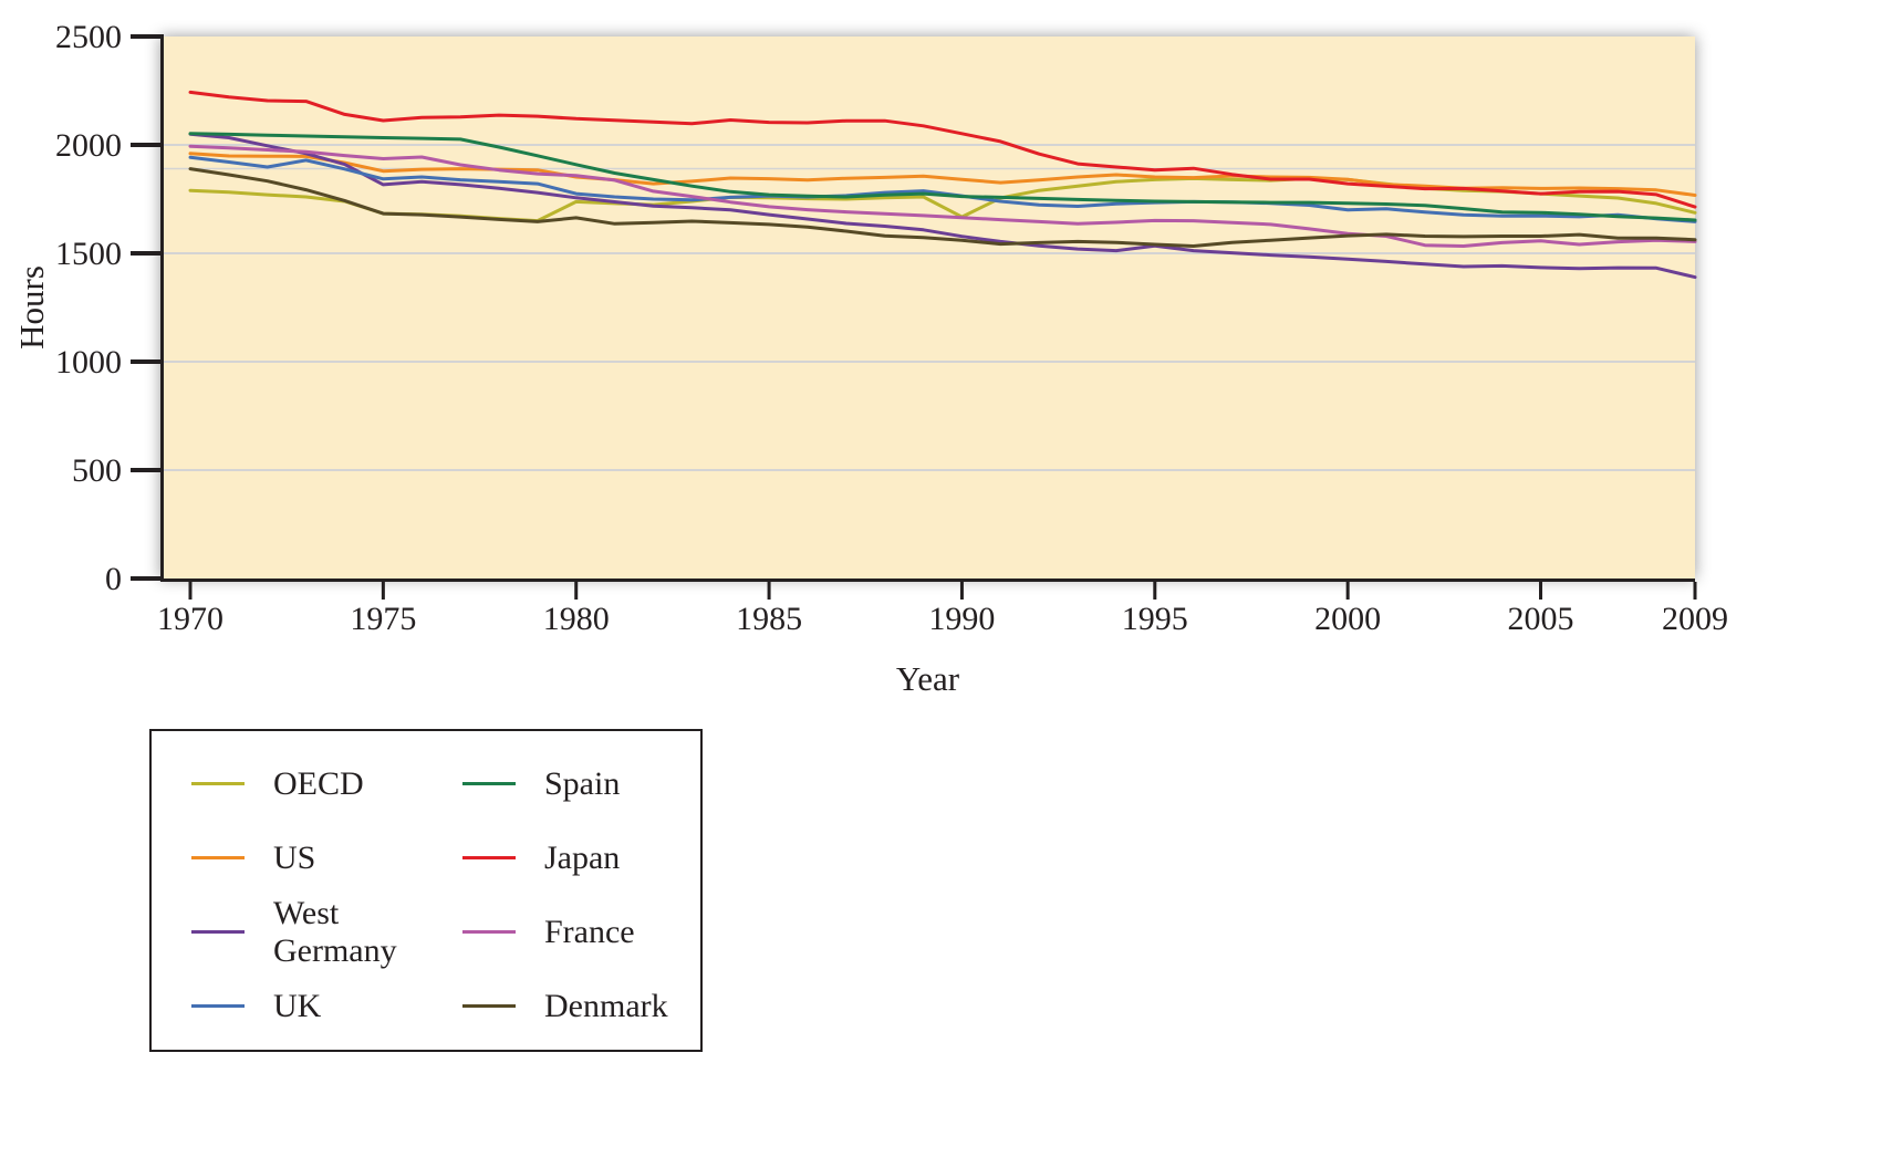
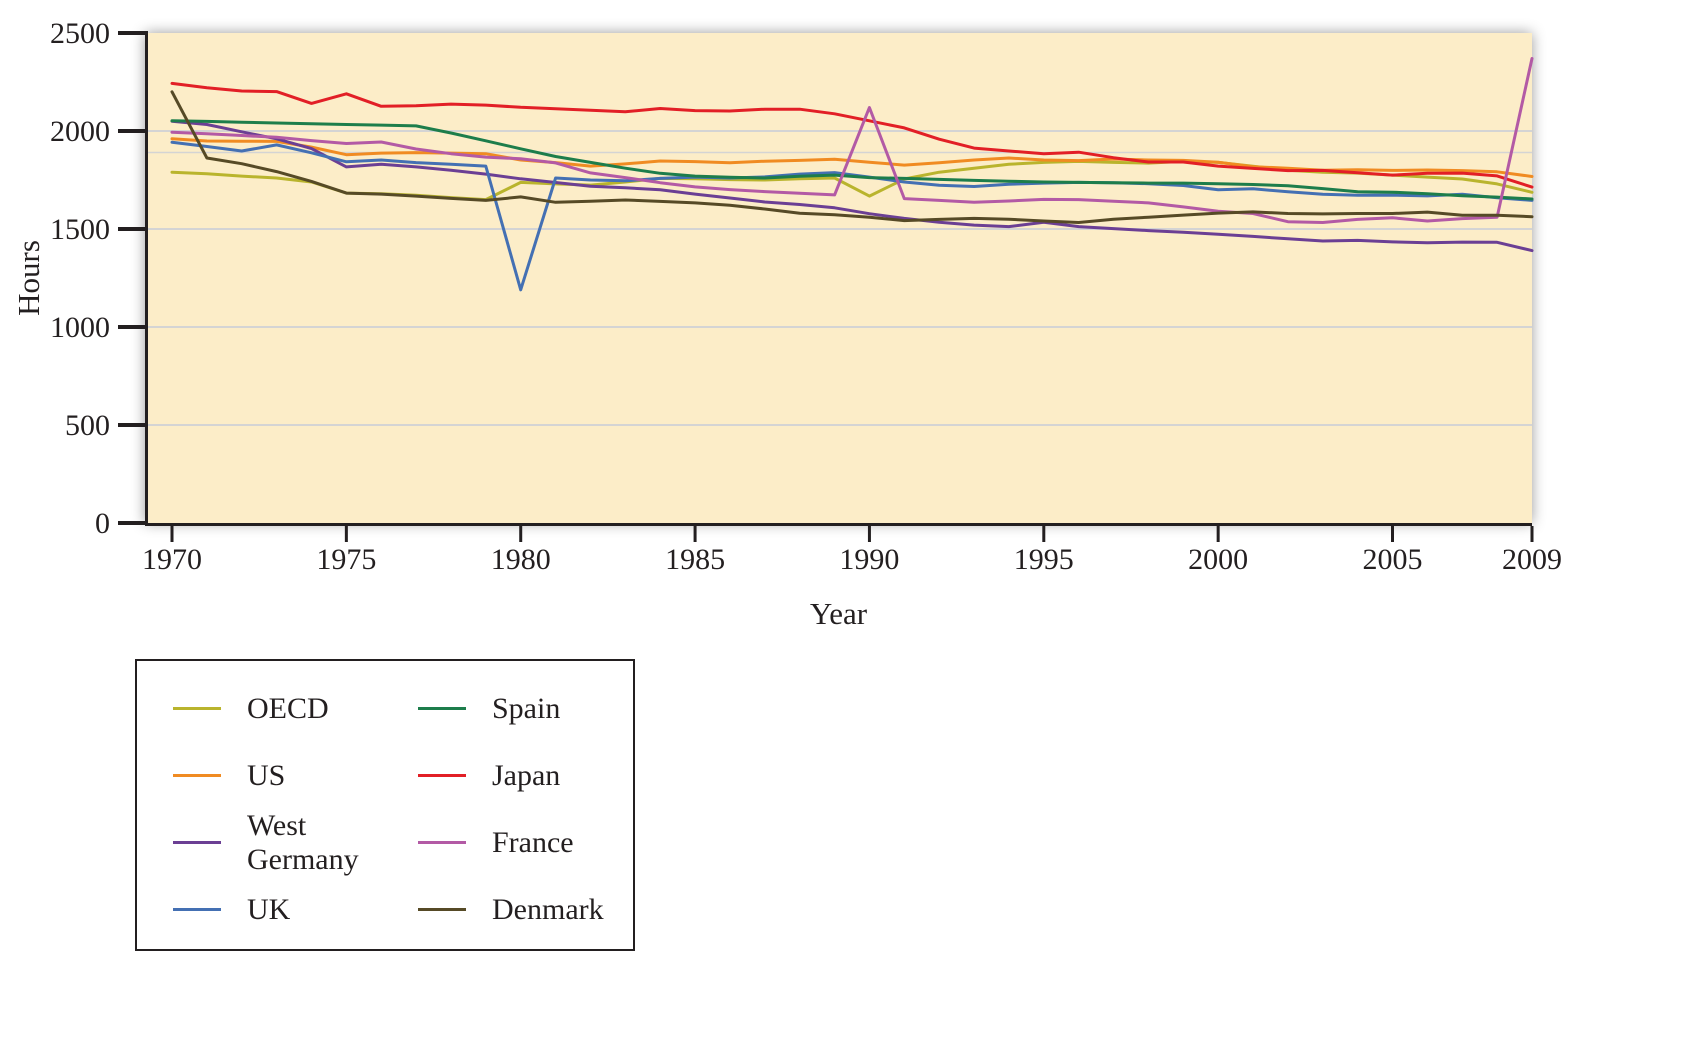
Denmark/1970: 1890 -> 2200
Japan/1975: 2110 -> 2190
UK/1980: 1780 -> 1190
France/1990: 1660 -> 2120
France/2009: 1550 -> 2370
